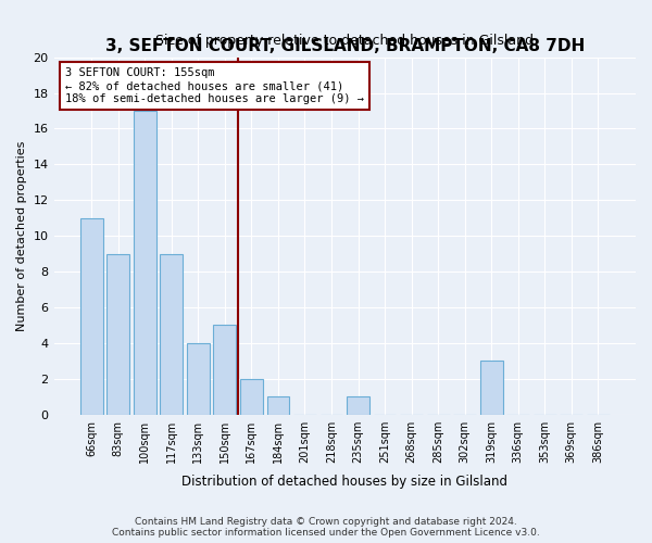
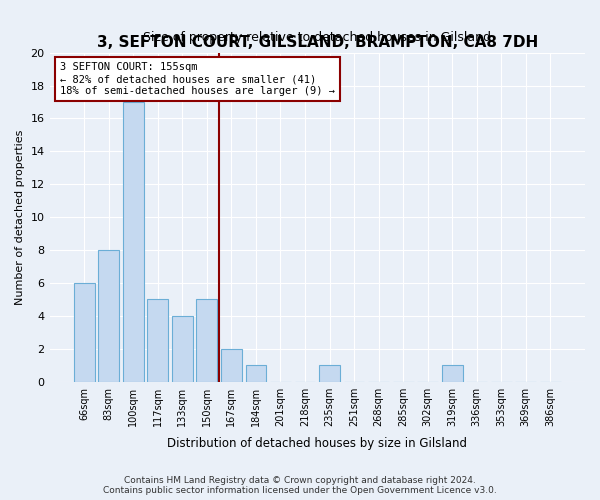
66sqm: 11 -> 6
83sqm: 9 -> 8
117sqm: 9 -> 5
319sqm: 3 -> 1
